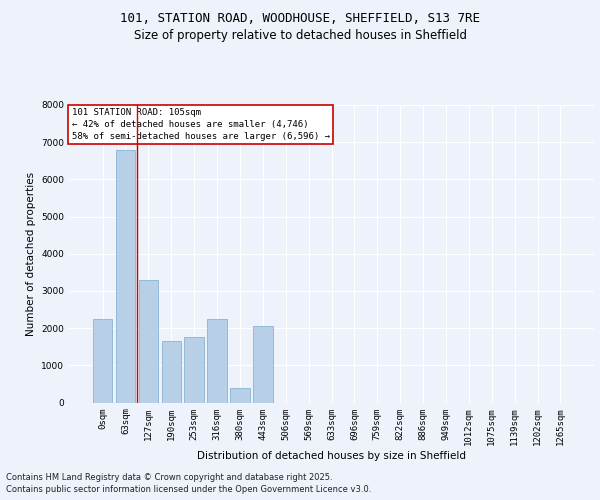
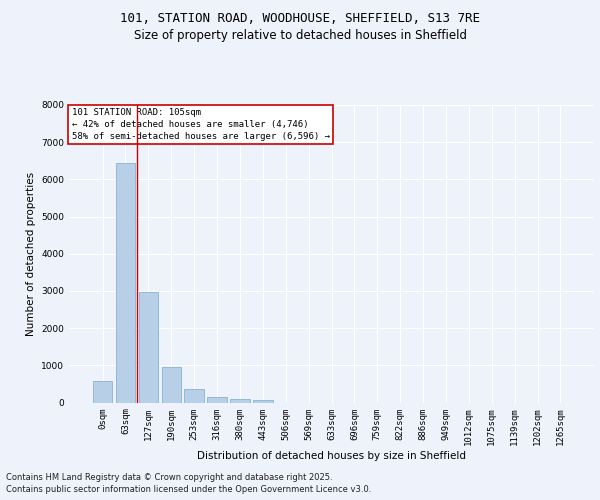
0sqm: 2250 -> 570
63sqm: 6800 -> 6450
127sqm: 3300 -> 2980
190sqm: 1650 -> 960
253sqm: 1750 -> 360
316sqm: 2250 -> 160
380sqm: 400 -> 80
443sqm: 2050 -> 60
